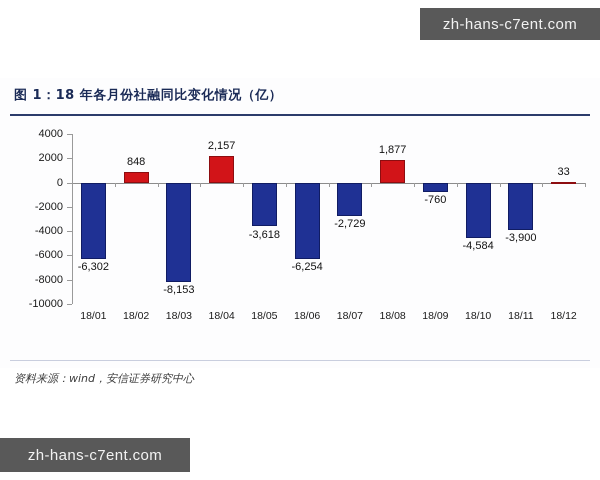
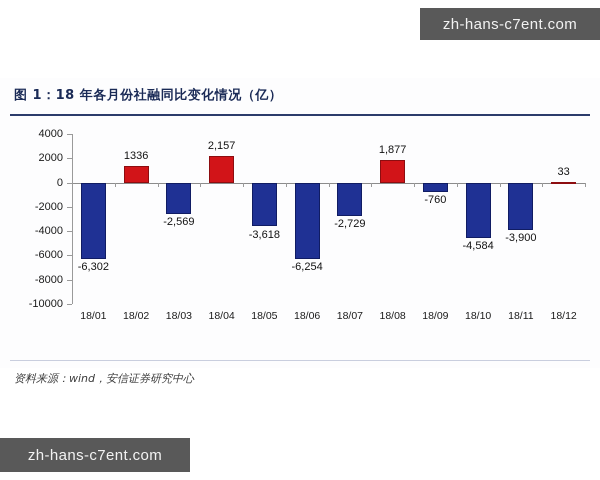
18/02: 848 -> 1336
18/03: -8,153 -> -2,569
